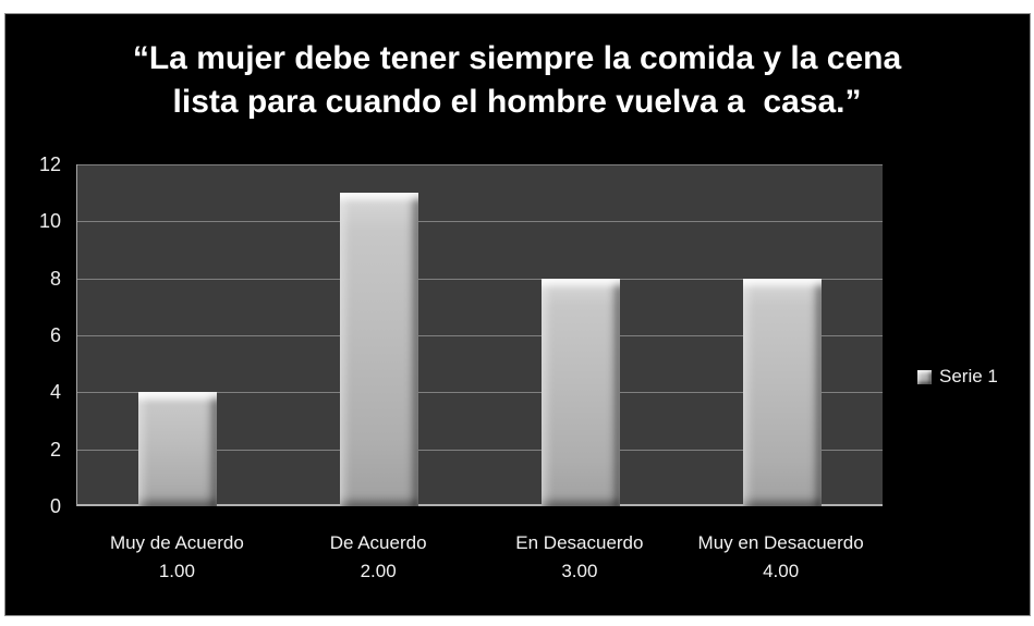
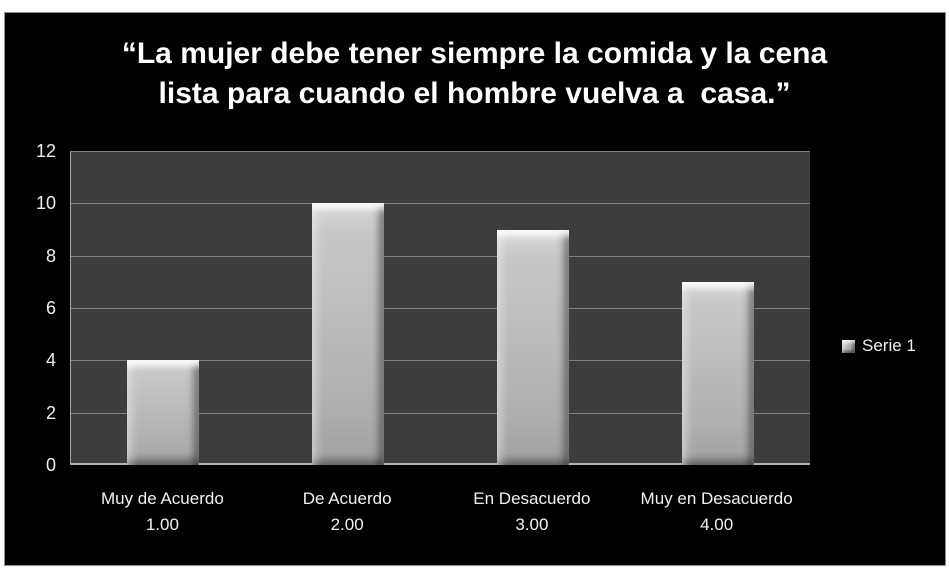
De Acuerdo: 11 -> 10
En Desacuerdo: 8 -> 9
Muy en Desacuerdo: 8 -> 7
